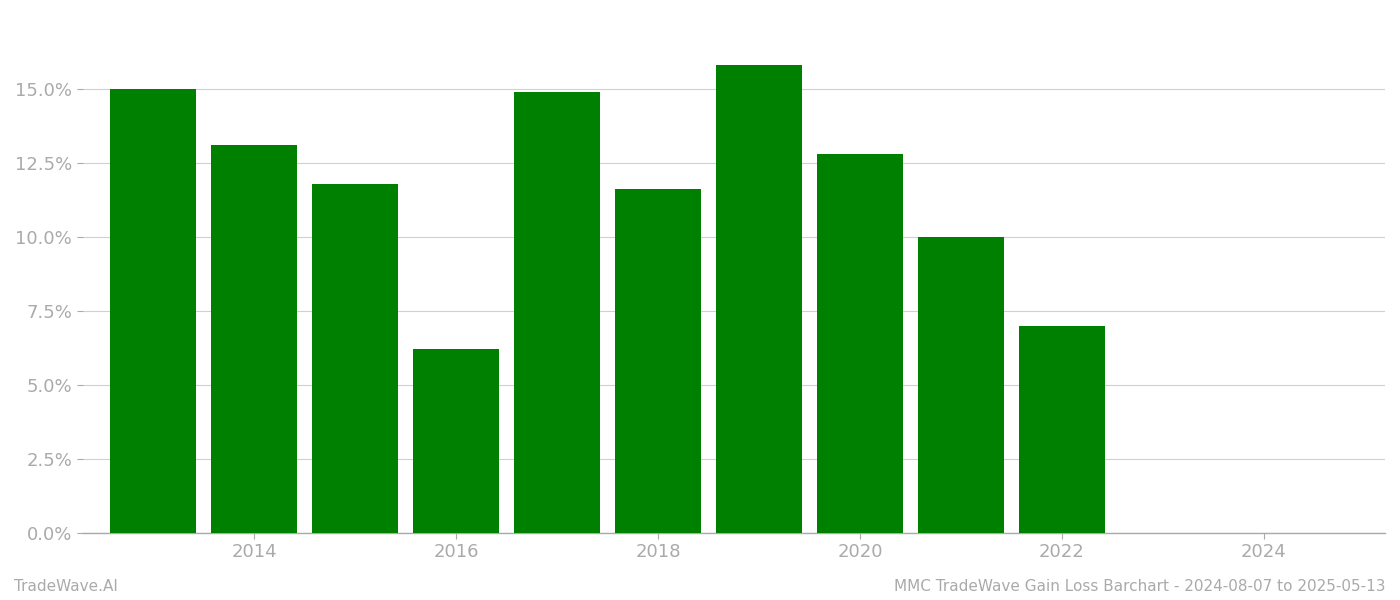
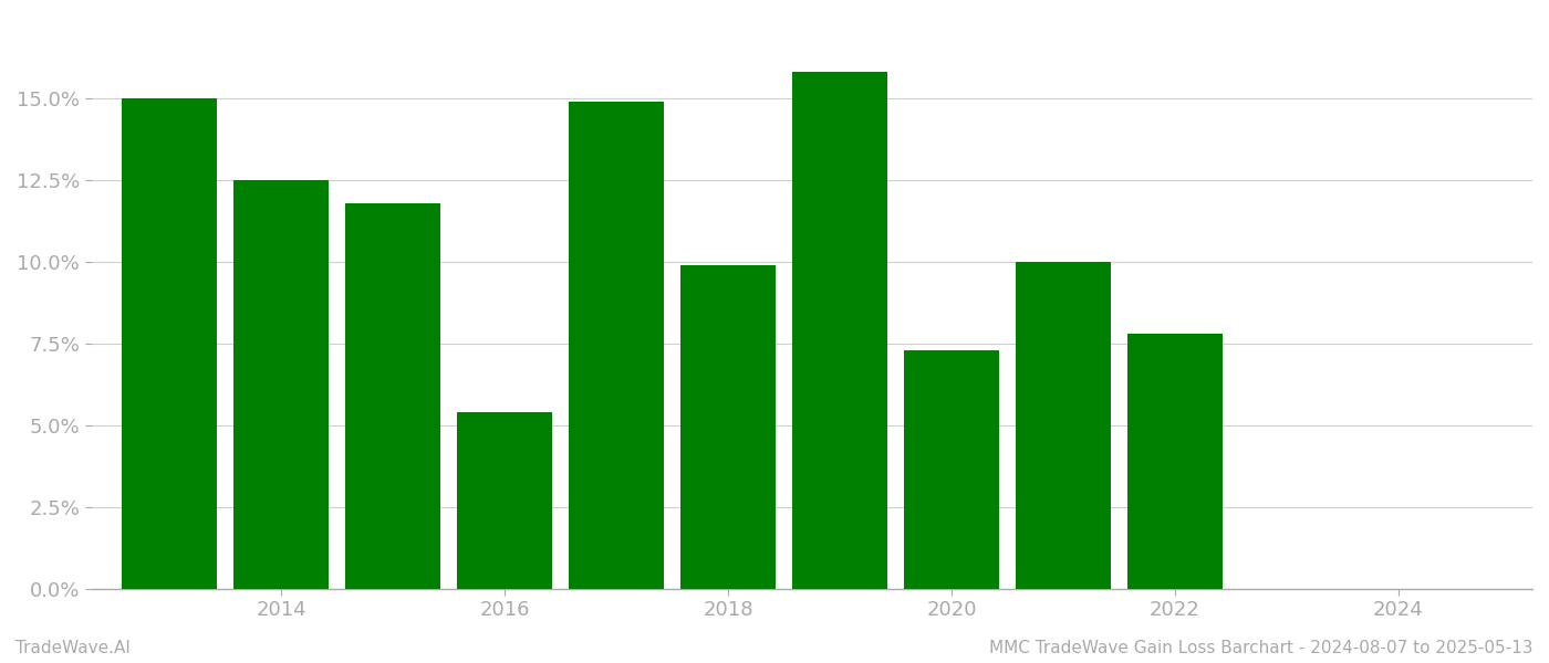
2014: 13.1% -> 12.5%
2016: 6.2% -> 5.4%
2018: 11.6% -> 9.9%
2020: 12.8% -> 7.3%
2022: 7.0% -> 7.8%
